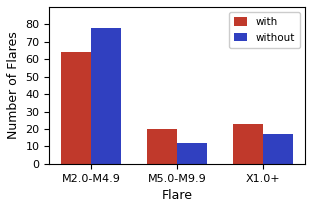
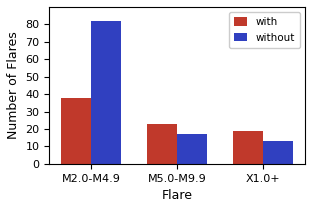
with/M2.0-M4.9: 64 -> 38
without/M2.0-M4.9: 78 -> 82
with/M5.0-M9.9: 20 -> 23
without/M5.0-M9.9: 12 -> 17
with/X1.0+: 23 -> 19
without/X1.0+: 17 -> 13
